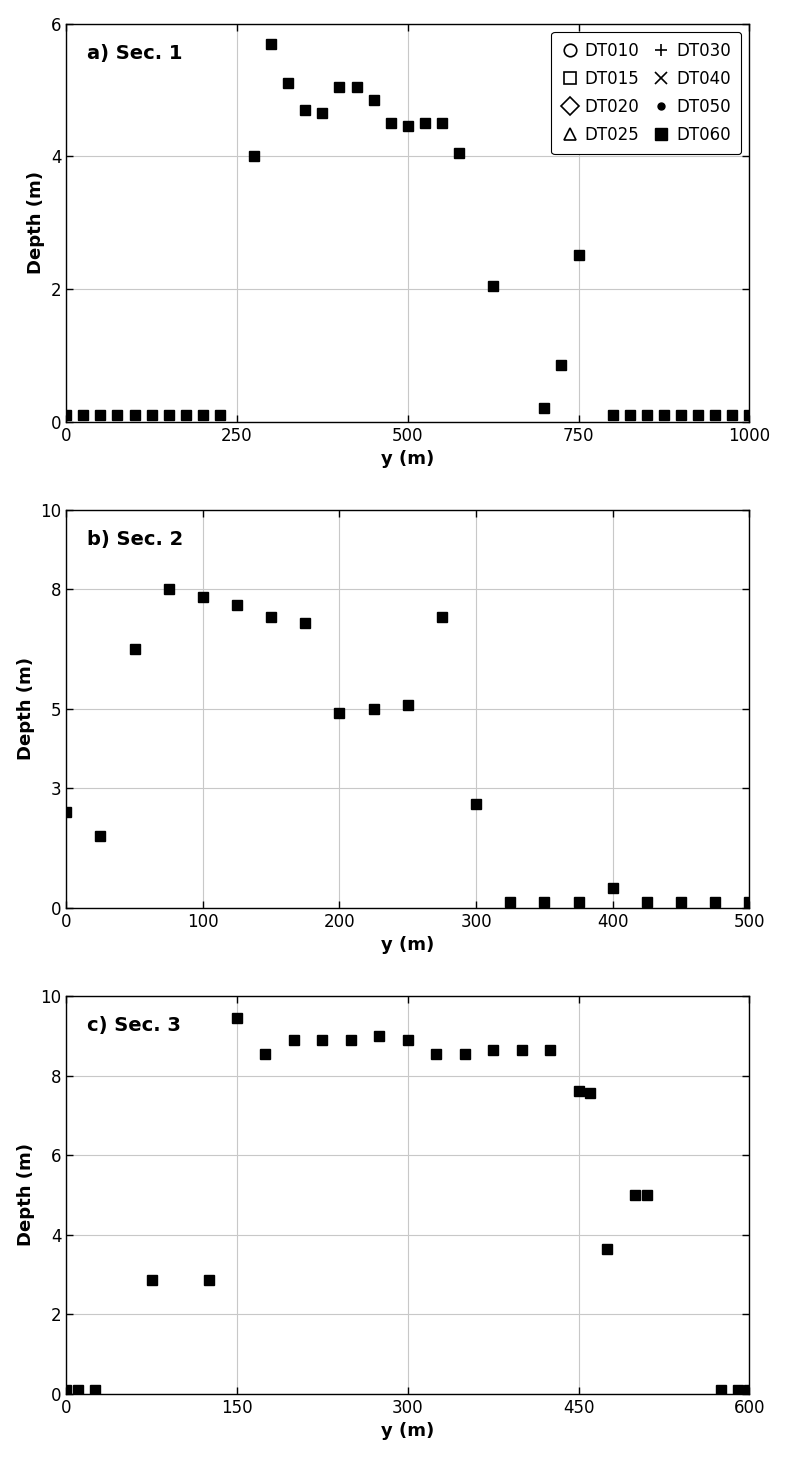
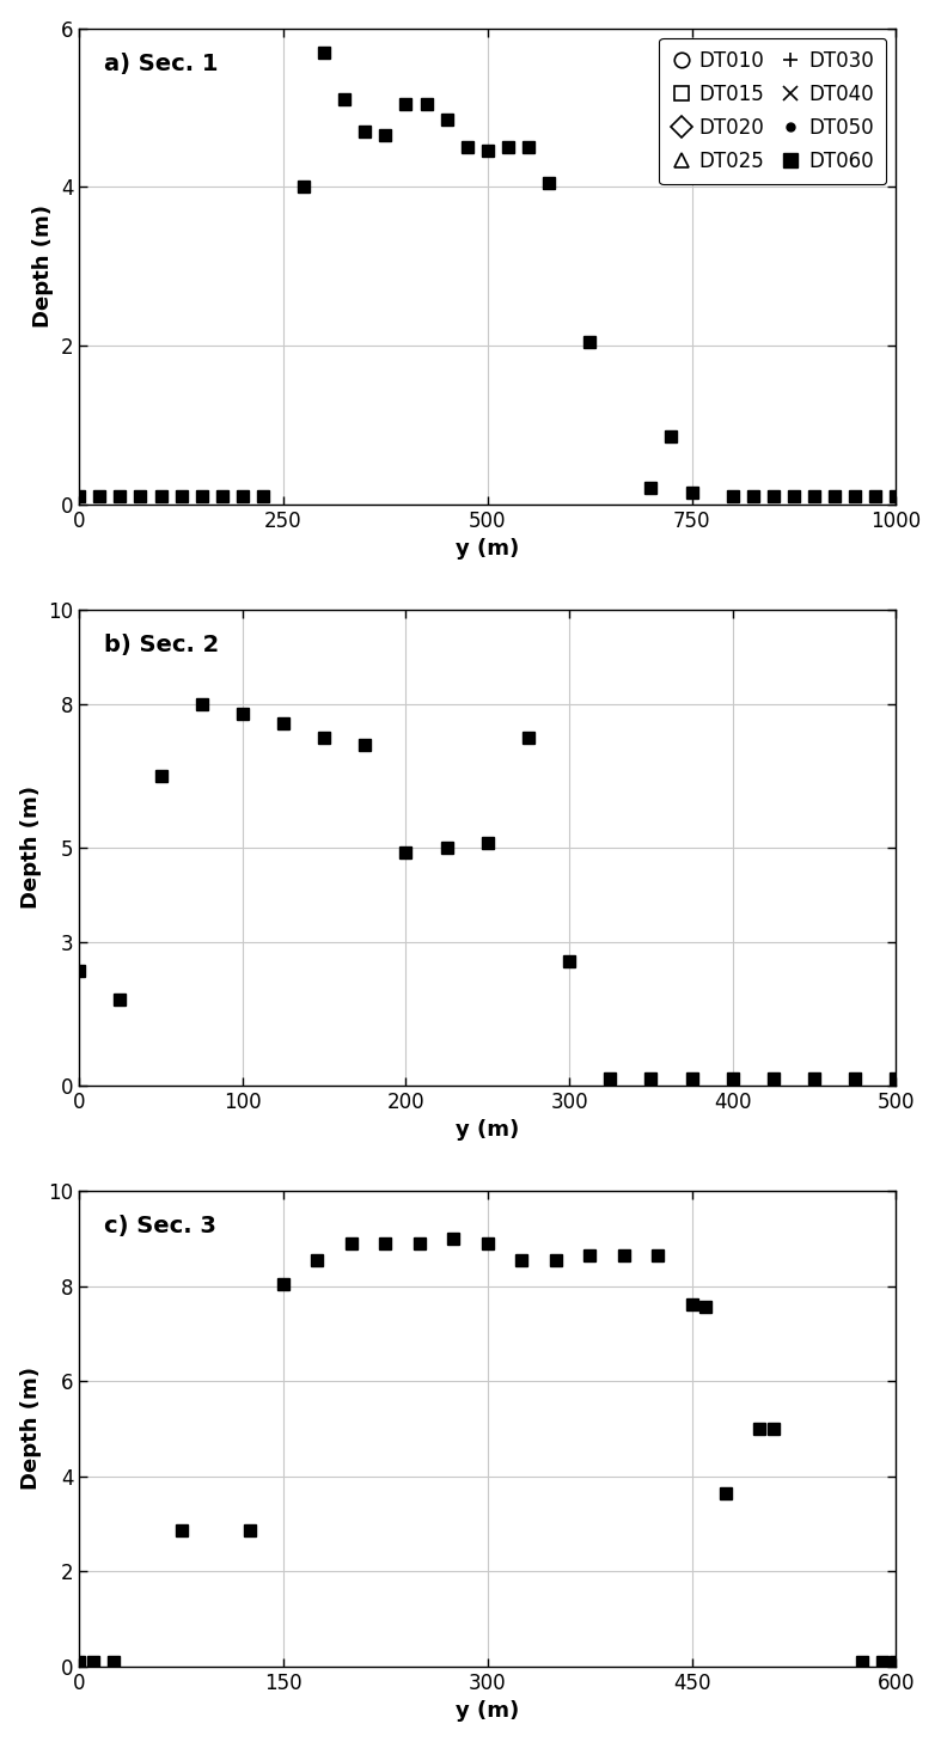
750: 2.52 -> 0.15
400: 0.50 -> 0.15
150: 9.45 -> 8.05
